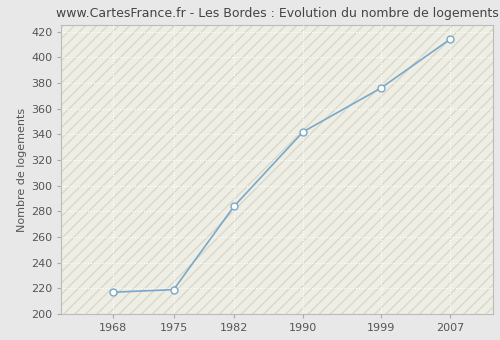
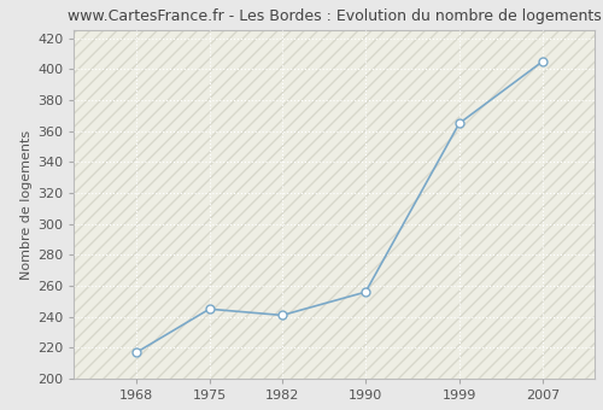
1975: 219 -> 245
1982: 284 -> 241
1990: 342 -> 256
1999: 376 -> 365
2007: 414 -> 405
